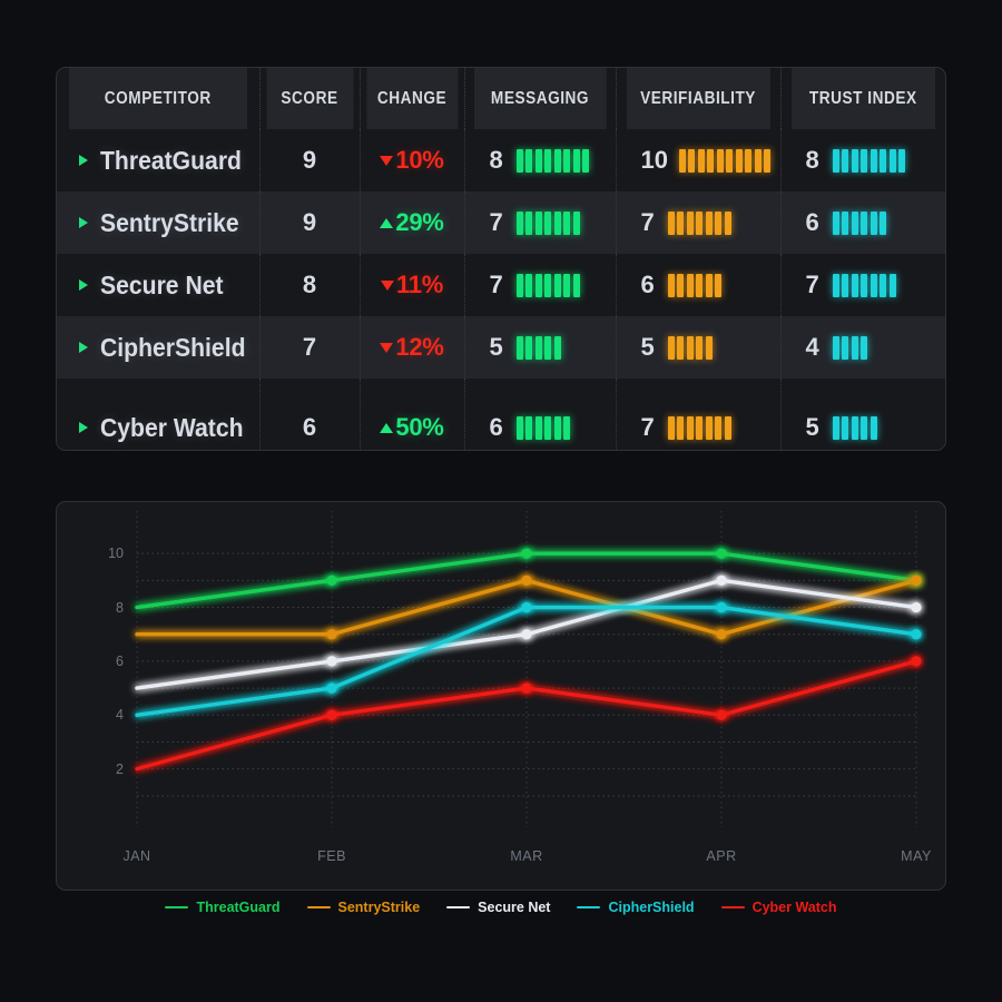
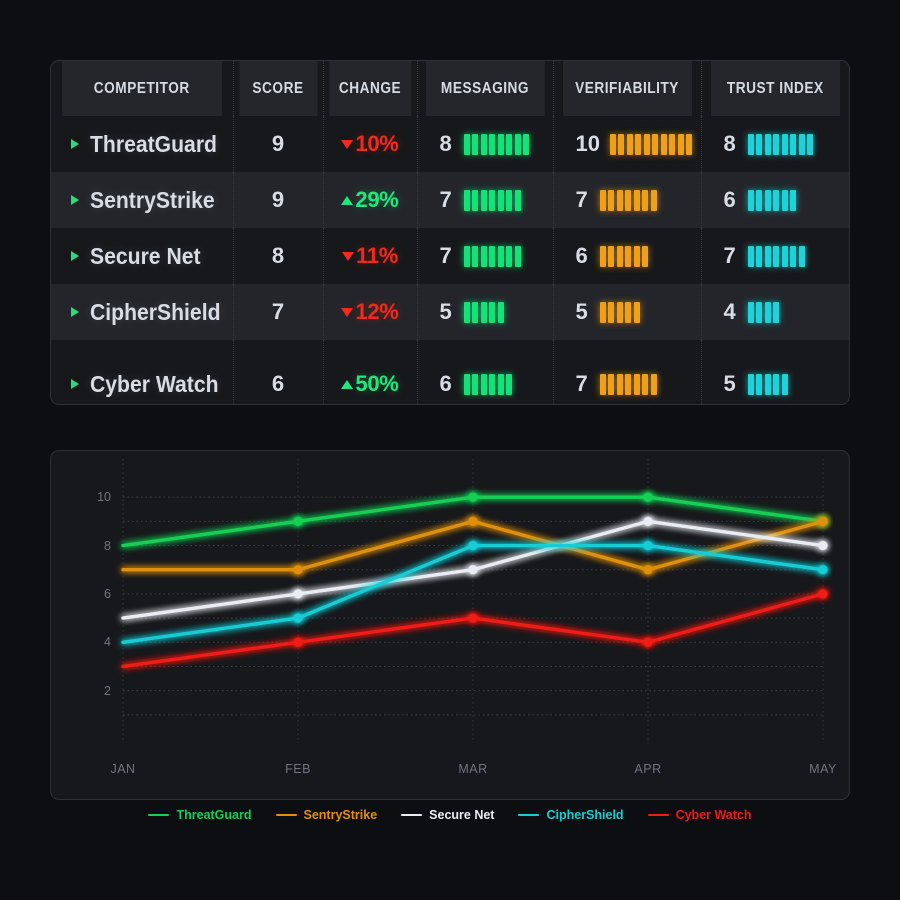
Cyber Watch/JAN: 2 -> 3
